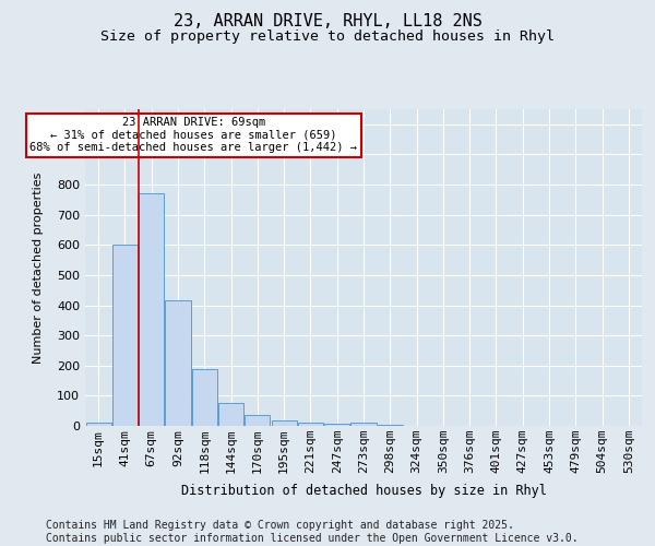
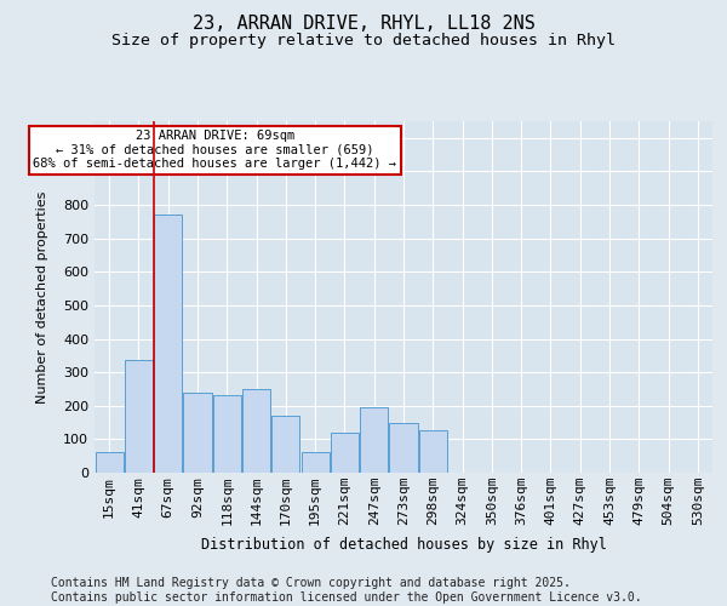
15sqm: 12 -> 60
41sqm: 600 -> 335
92sqm: 415 -> 240
118sqm: 190 -> 230
144sqm: 75 -> 250
170sqm: 35 -> 170
195sqm: 18 -> 60
221sqm: 10 -> 120
247sqm: 8 -> 195
273sqm: 12 -> 150
298sqm: 5 -> 125
